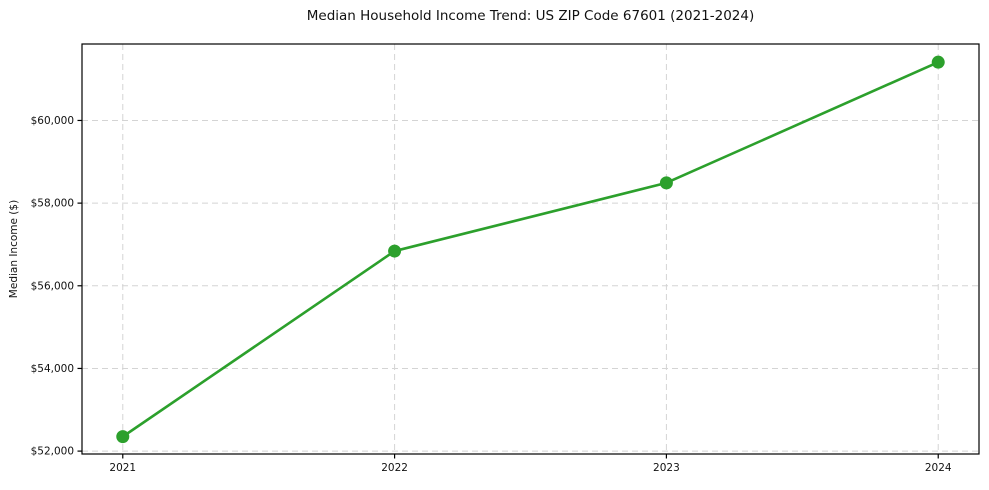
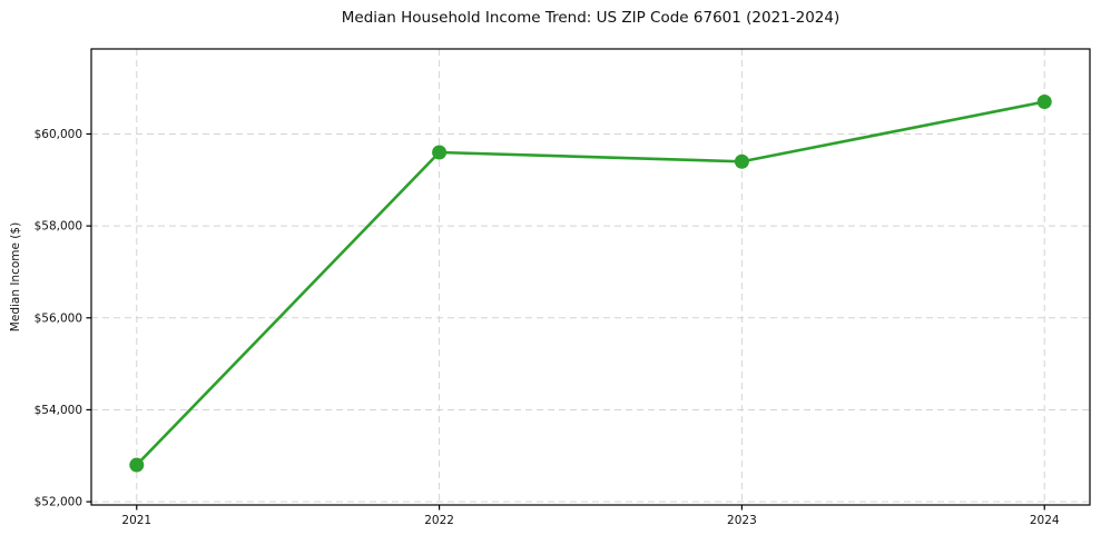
2021: $52400 -> $52800
2022: $56800 -> $59600
2023: $58500 -> $59400
2024: $61400 -> $60700
